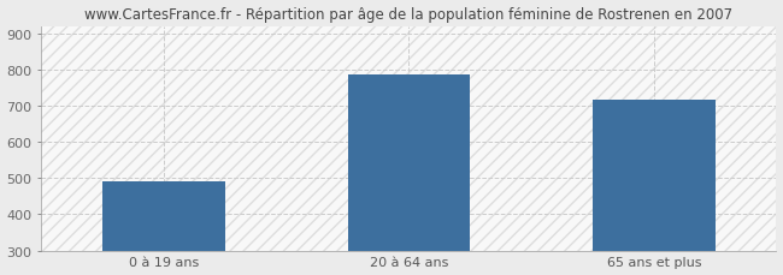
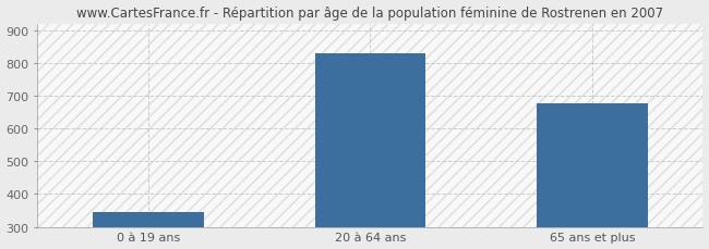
0 à 19 ans: 490 -> 345
20 à 64 ans: 785 -> 830
65 ans et plus: 715 -> 675
